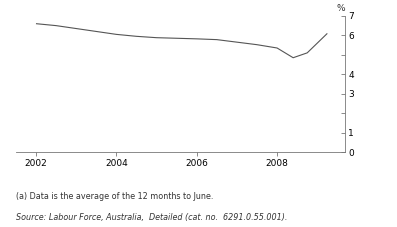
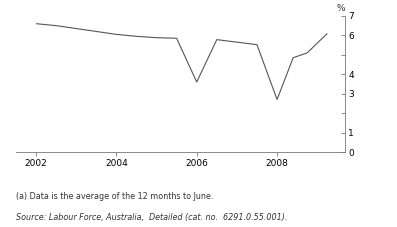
2006: 5.8 -> 3.6
2008: 5.3 -> 2.7
